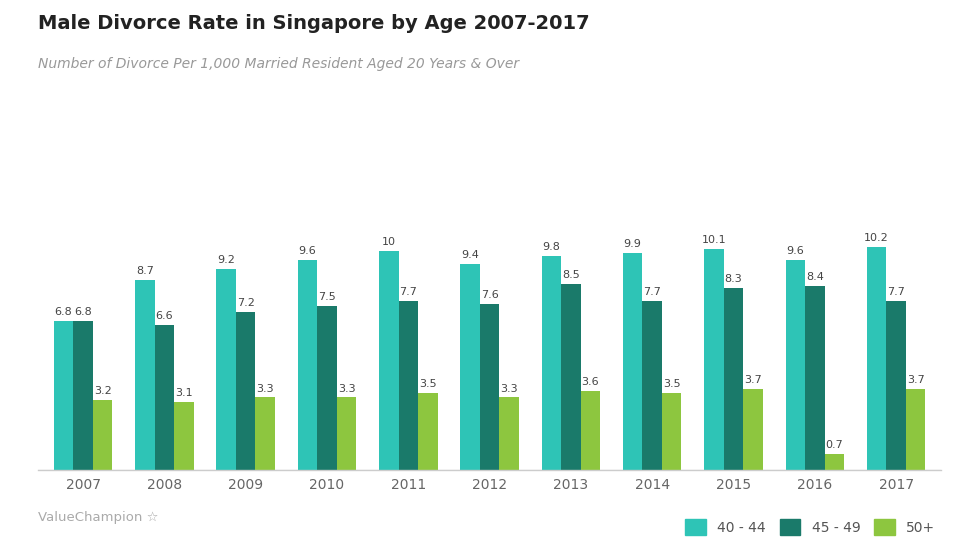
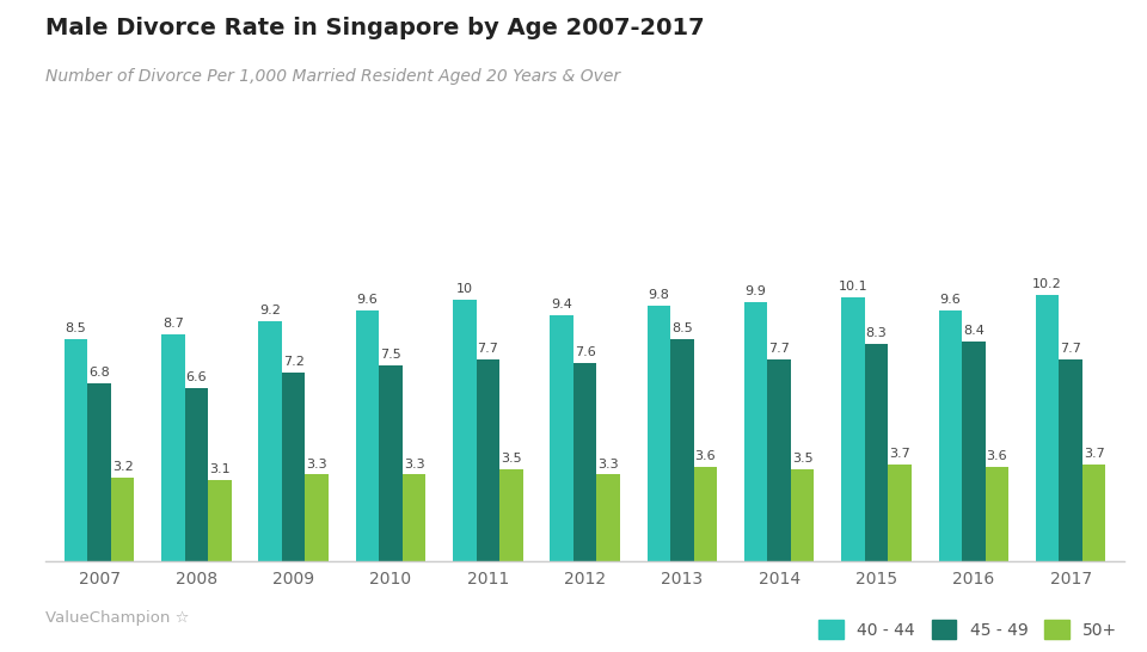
40 - 44/2007: 6.8 -> 8.5
50+/2016: 0.7 -> 3.6
